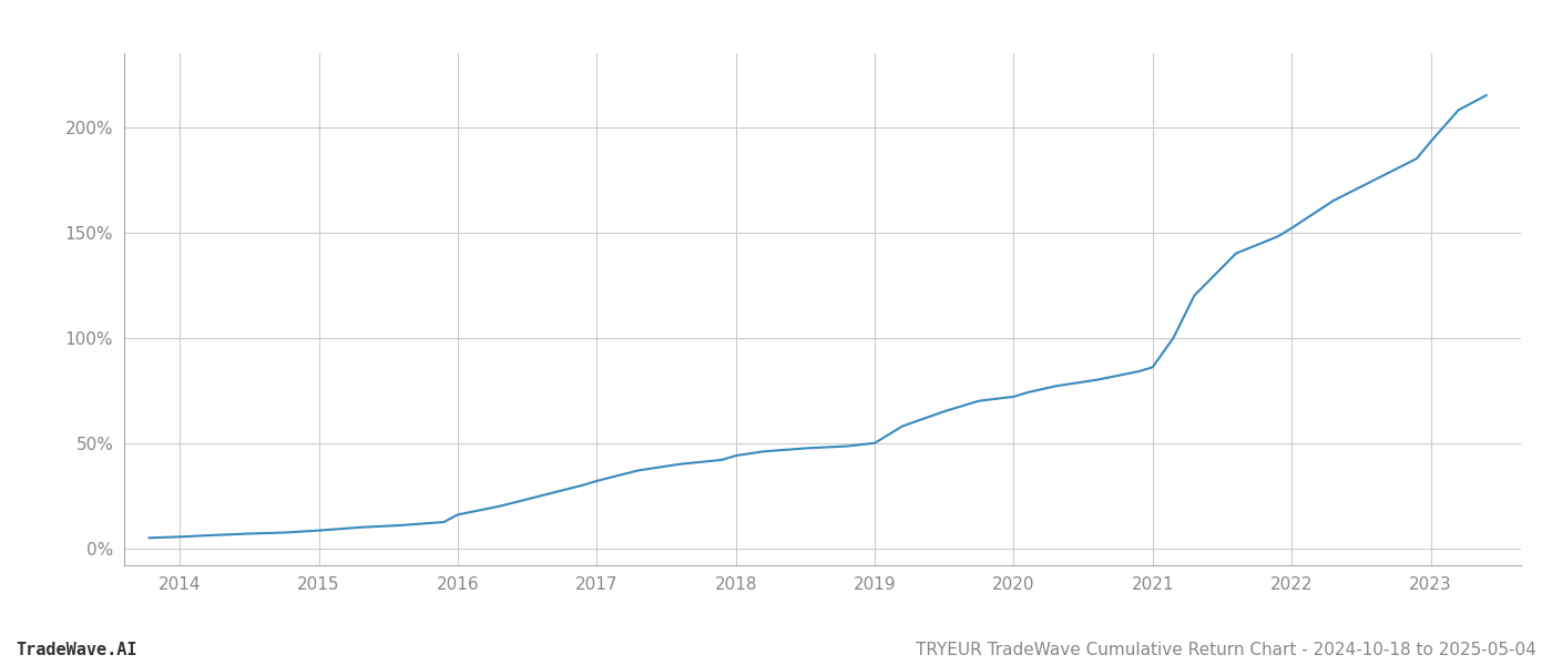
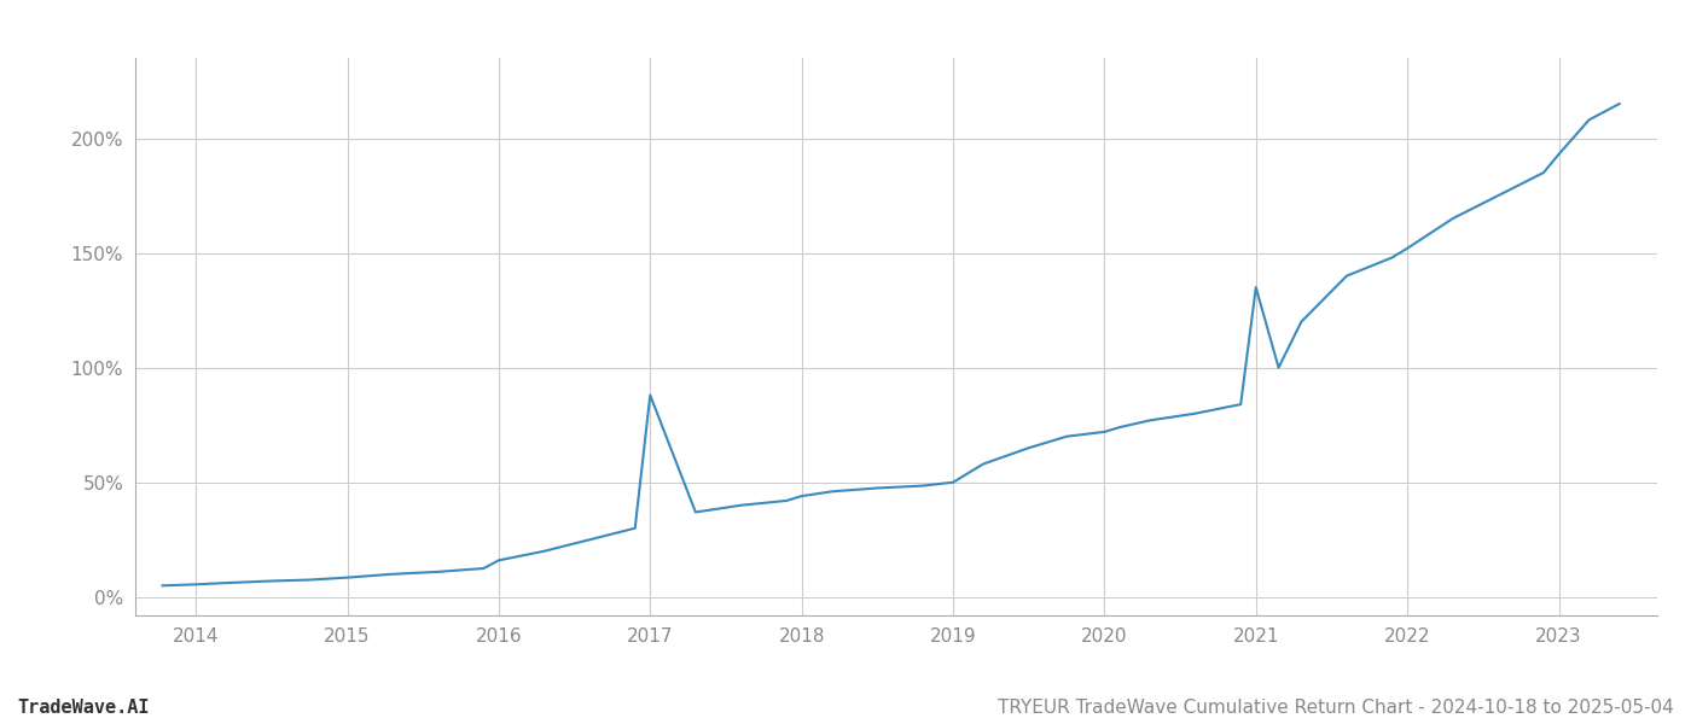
2017: 32% -> 88%
2021: 86% -> 135%
